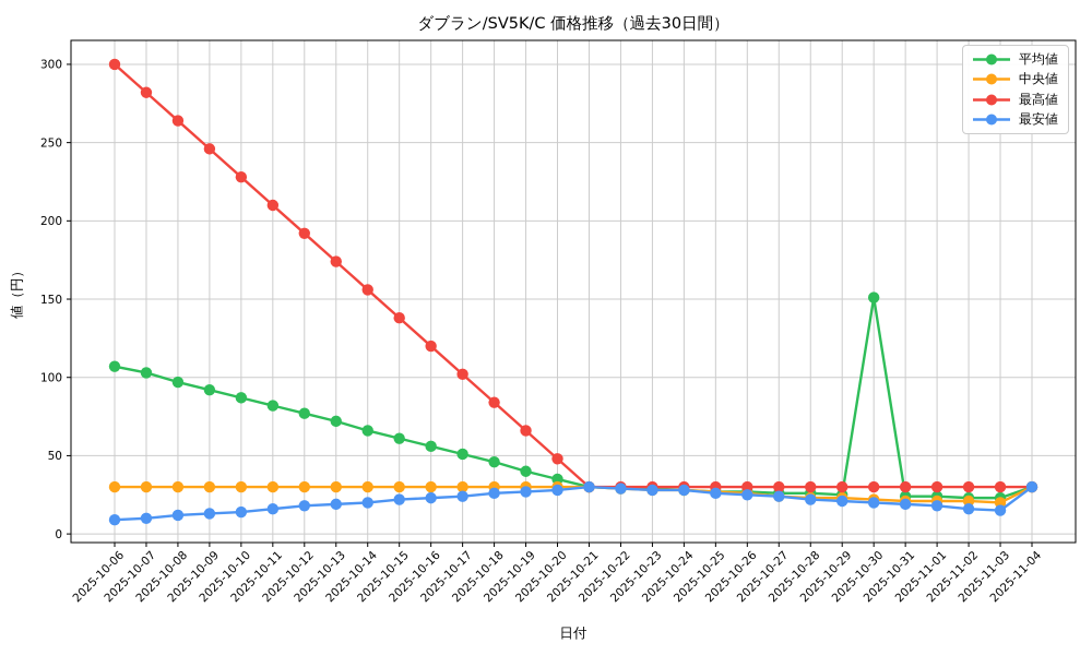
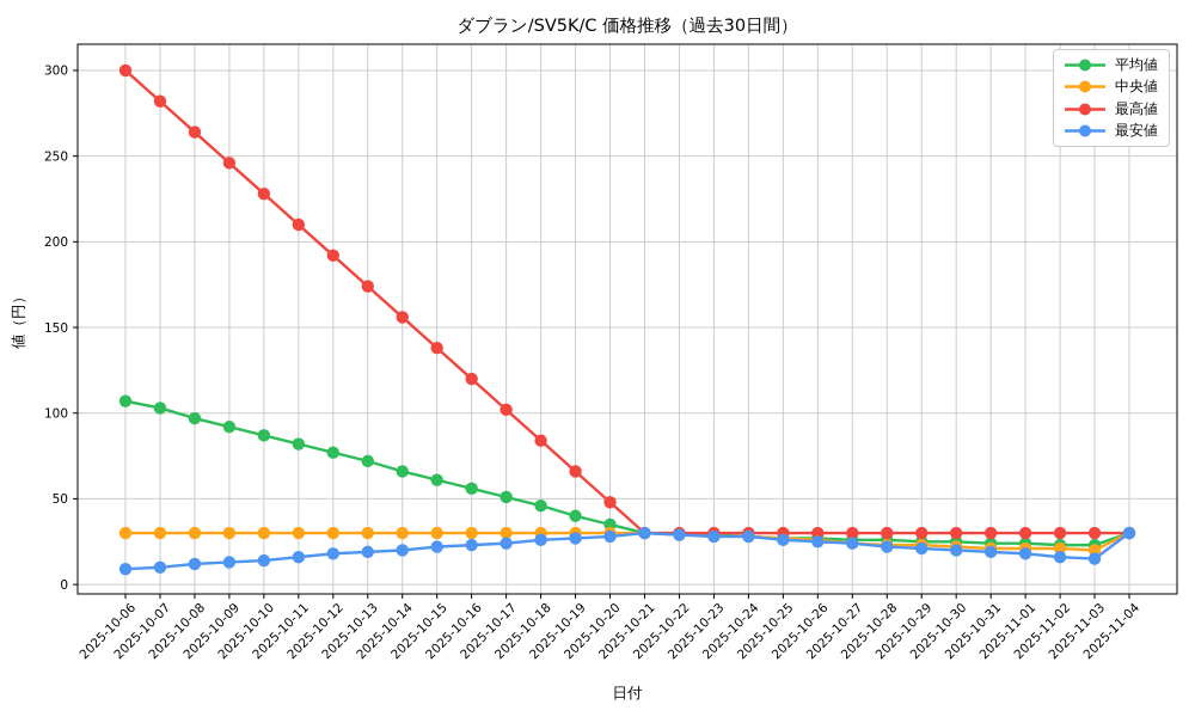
平均値/2025-10-30: 151 -> 25
